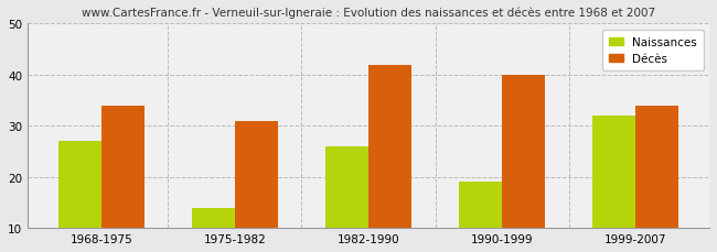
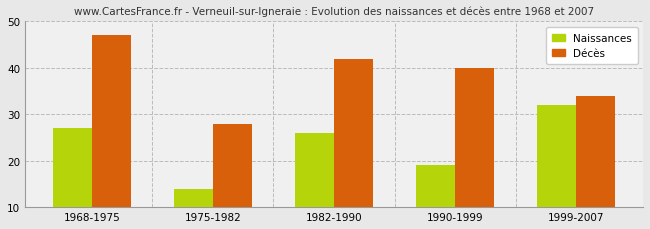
Décès/1968-1975: 34 -> 47
Décès/1975-1982: 31 -> 28
